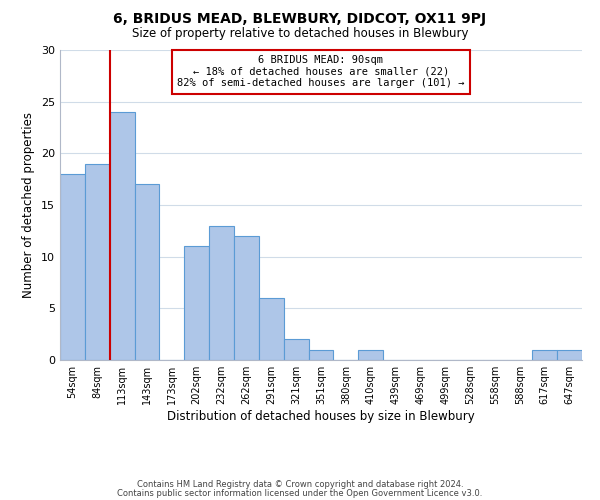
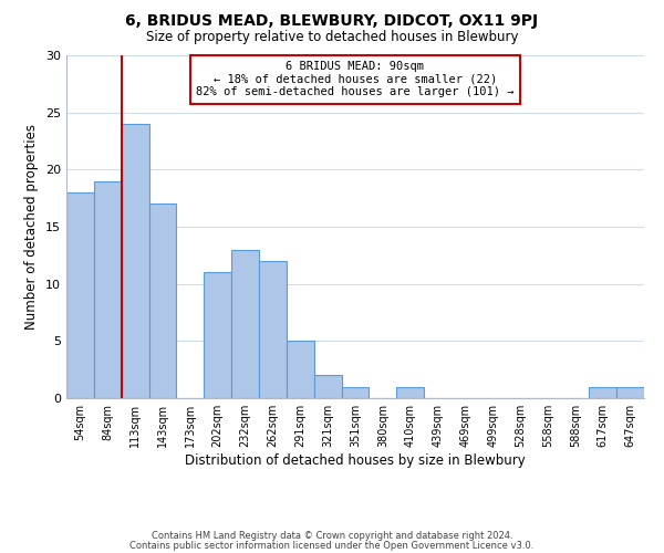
291sqm: 6 -> 5
